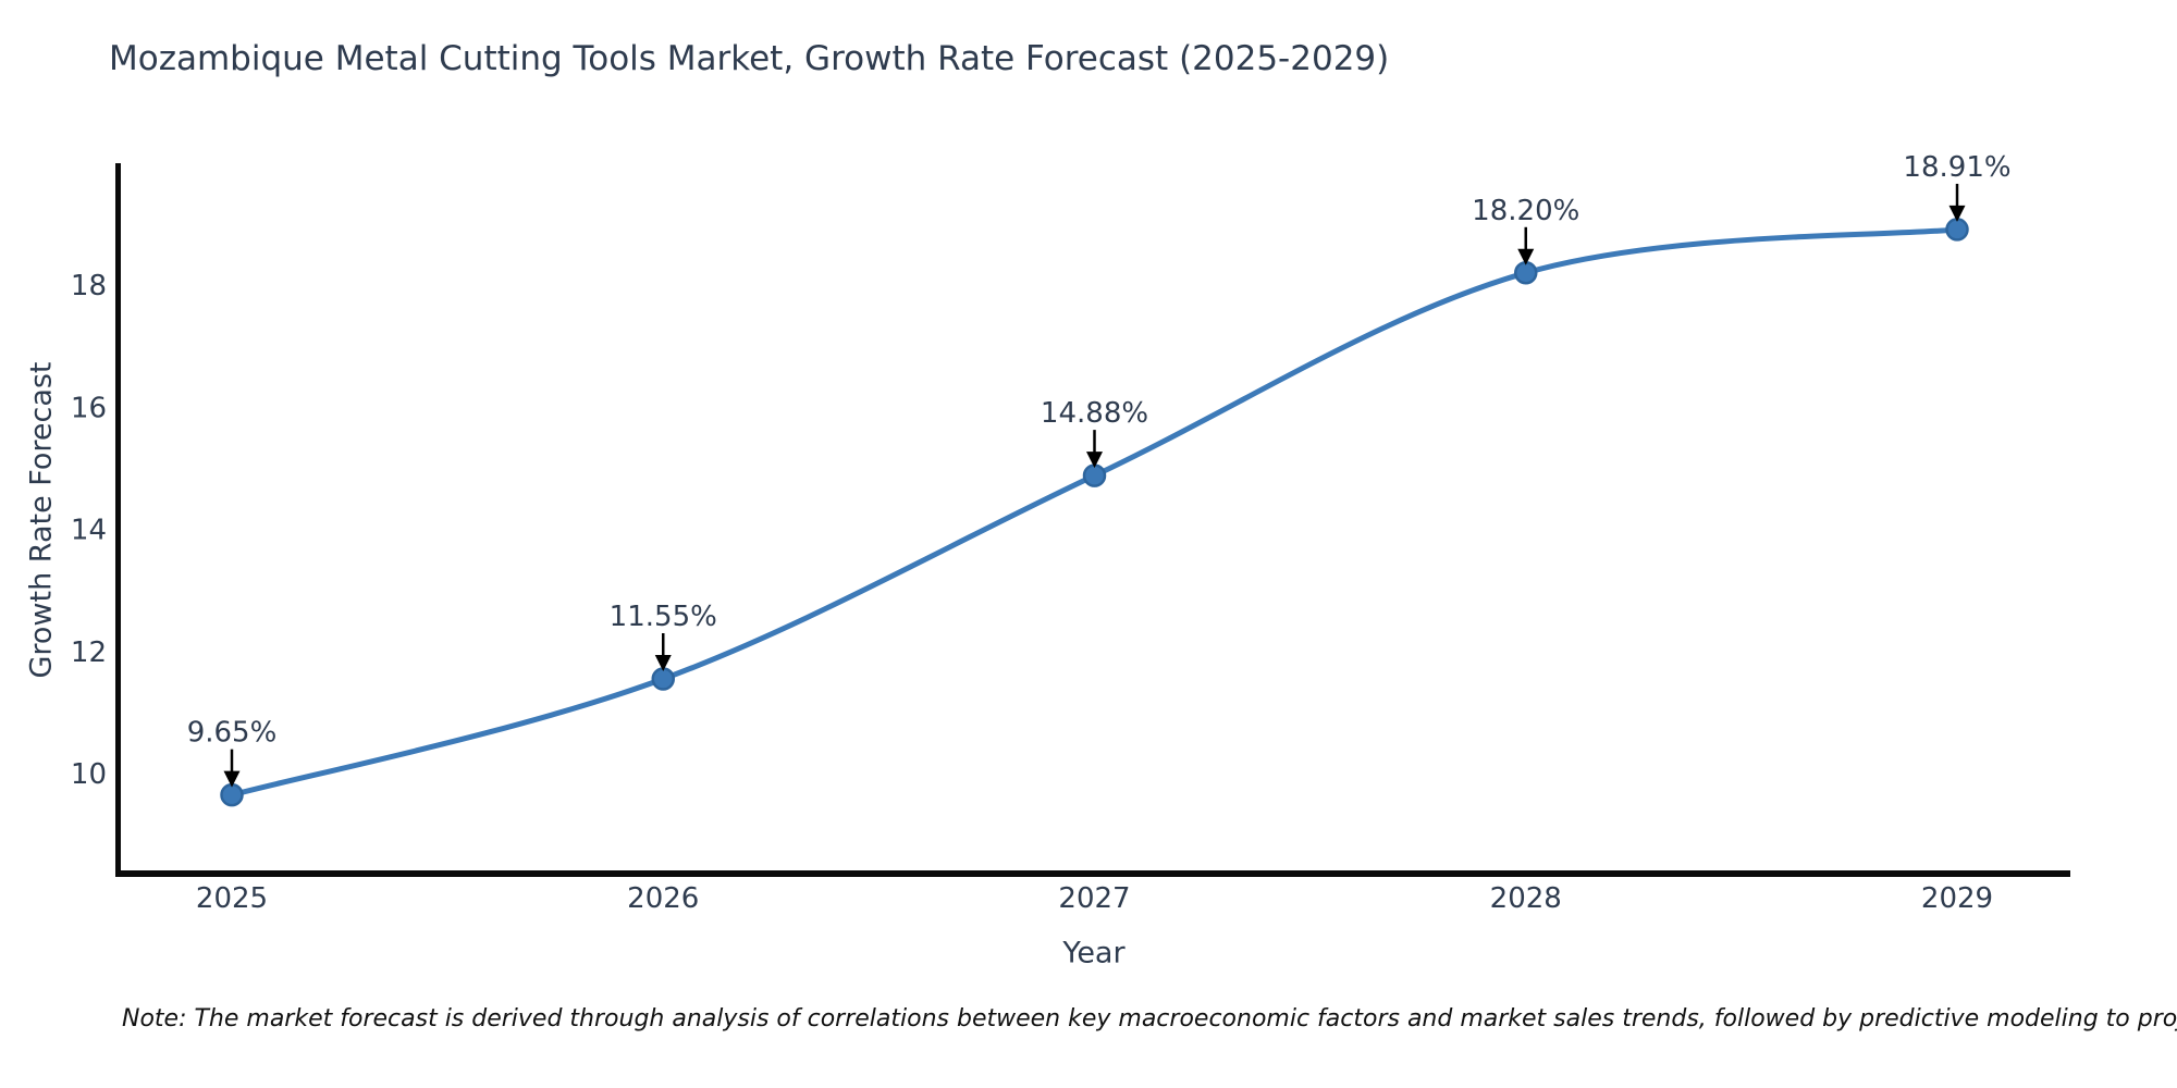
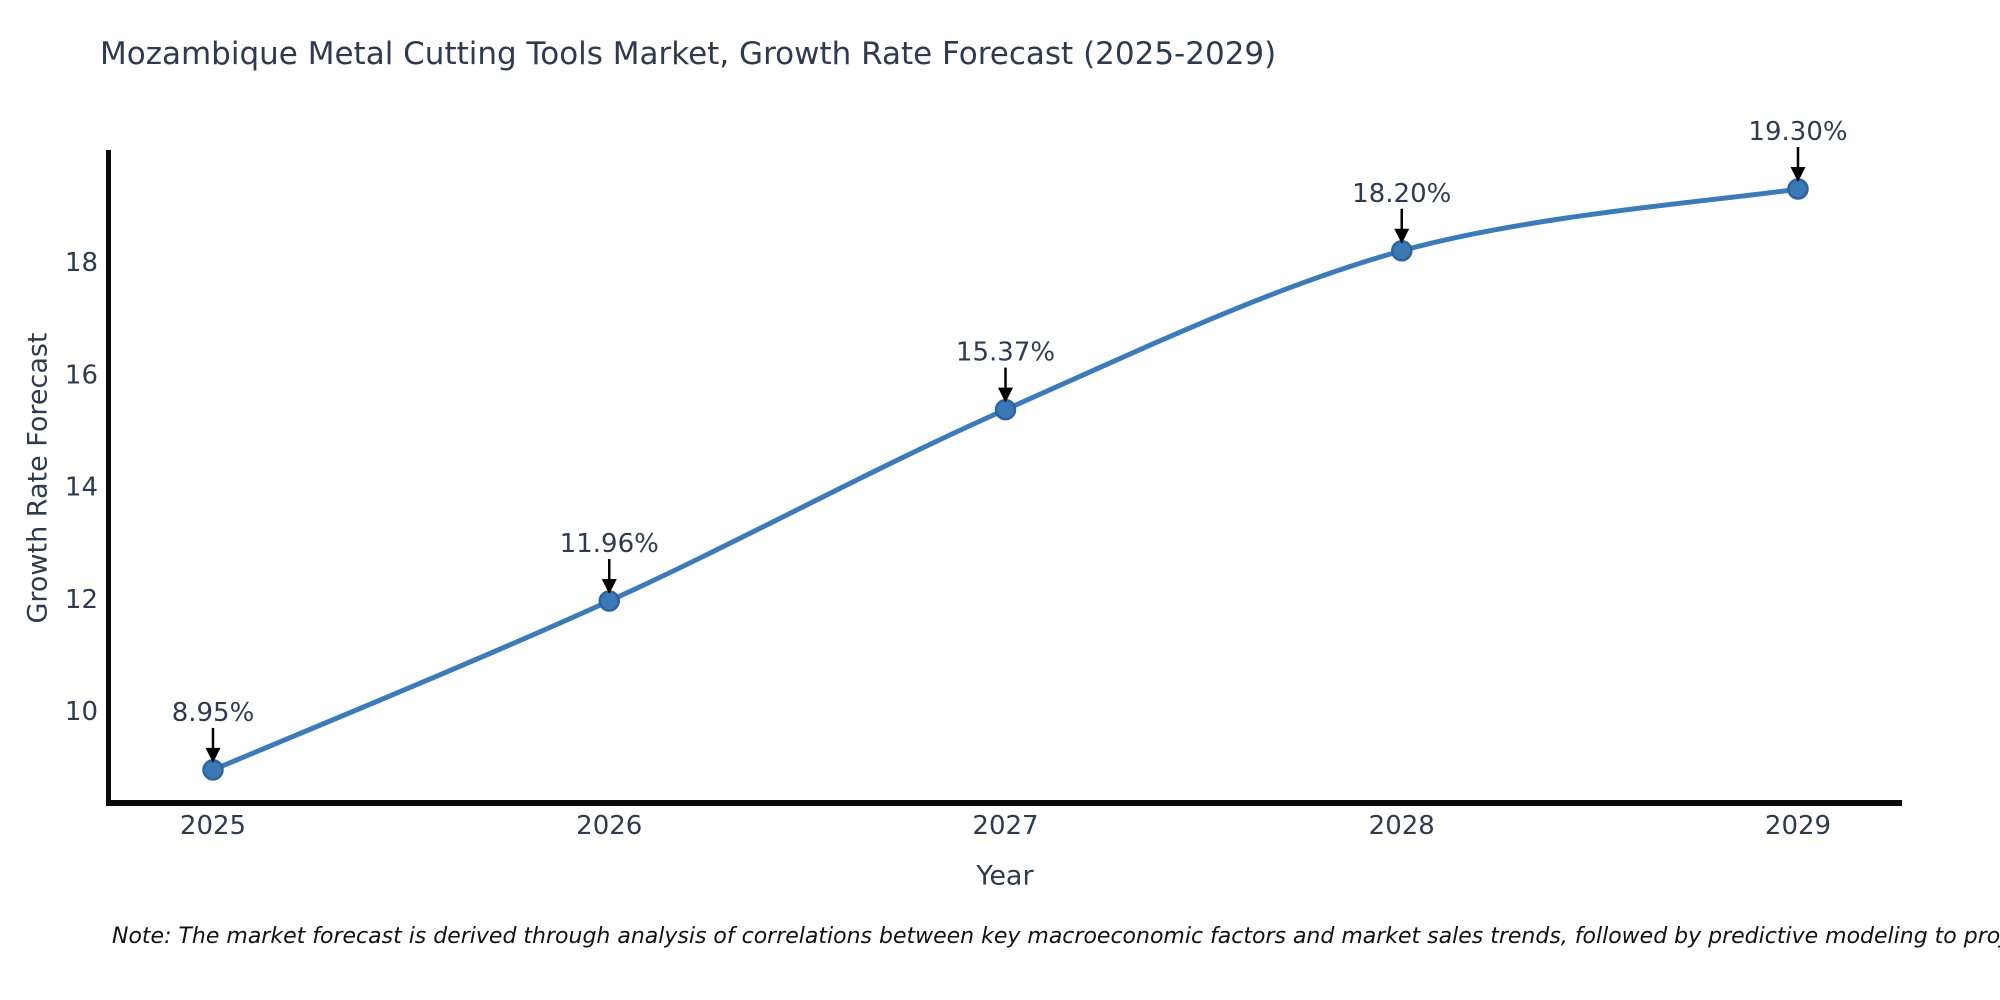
2025: 9.65% -> 8.95%
2026: 11.55% -> 11.96%
2027: 14.88% -> 15.37%
2029: 18.91% -> 19.30%
